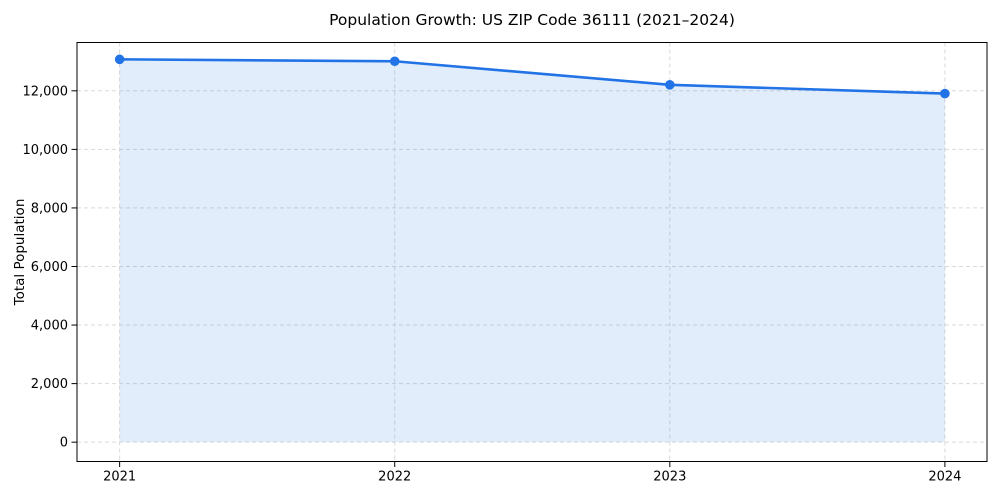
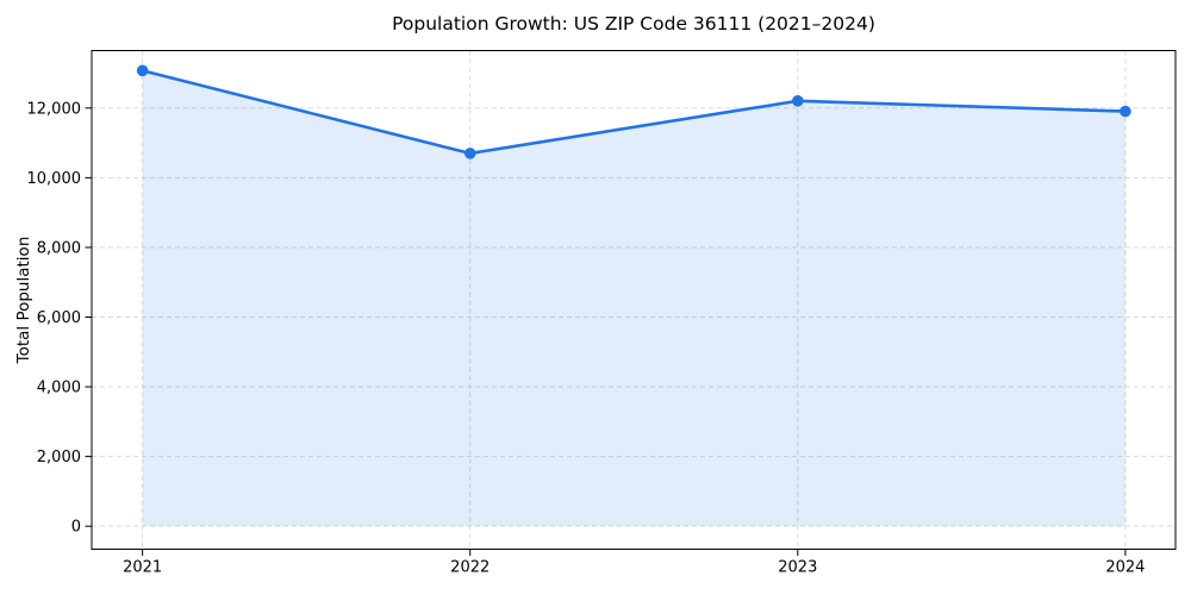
2022: 13000 -> 10700
